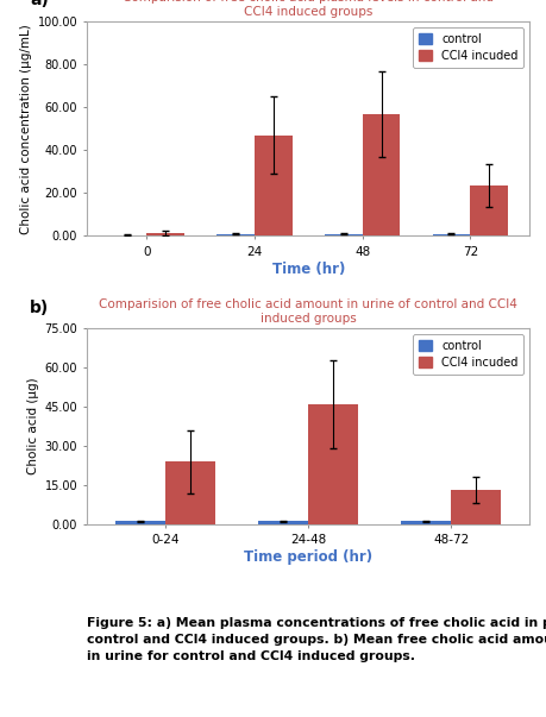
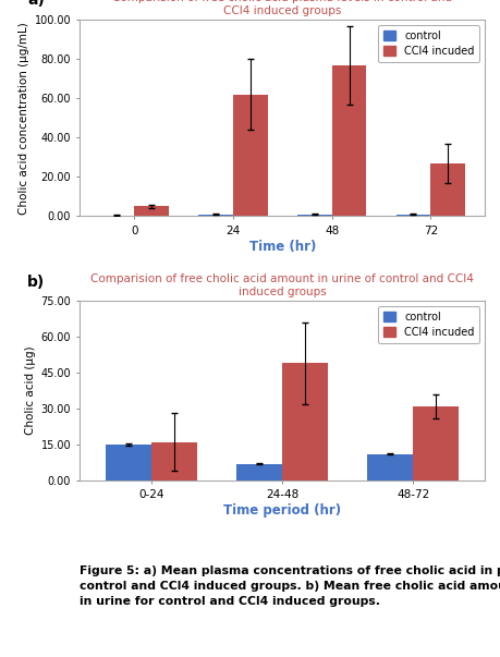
CCl4 incuded/0: 2 -> 5
CCl4 incuded/24: 47 -> 62
CCl4 incuded/48: 57 -> 77
CCl4 incuded/72: 24 -> 27
control/0-24: 1.2 -> 15.0
CCl4 incuded/0-24: 24 -> 16
control/24-48: 1.2 -> 7.0
CCl4 incuded/24-48: 46 -> 49
control/48-72: 1.2 -> 11.0
CCl4 incuded/48-72: 13 -> 31
